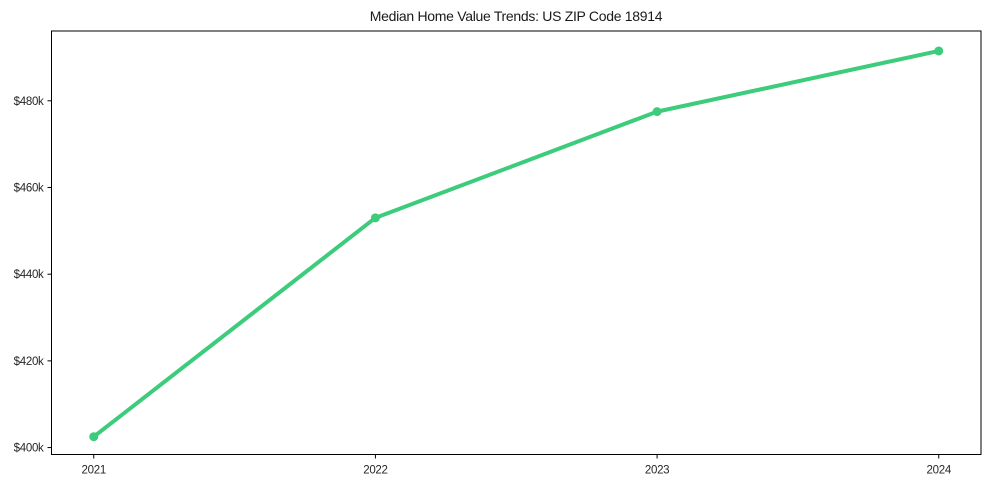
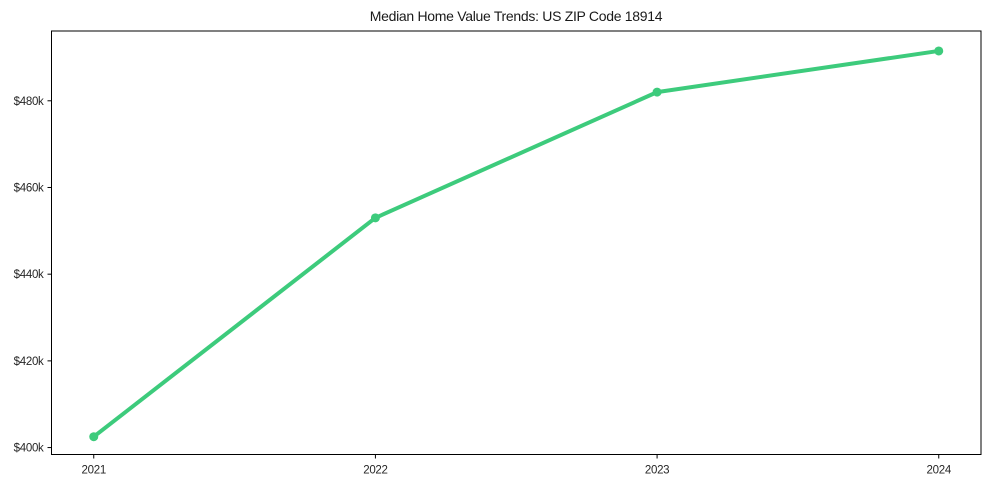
2023: $478k -> $482k
